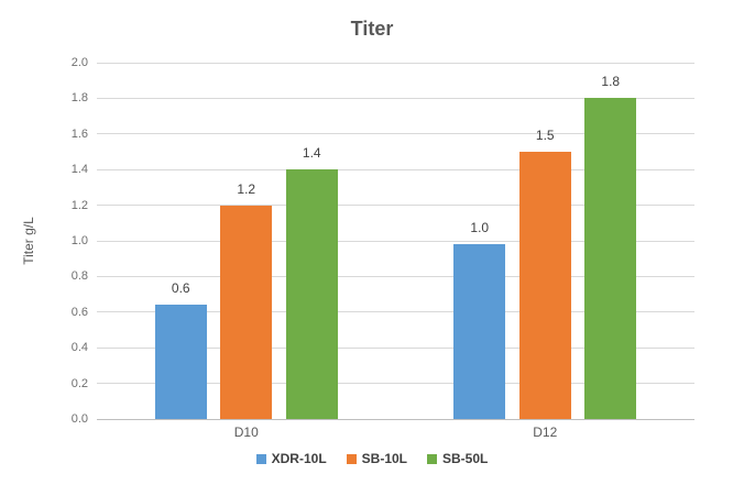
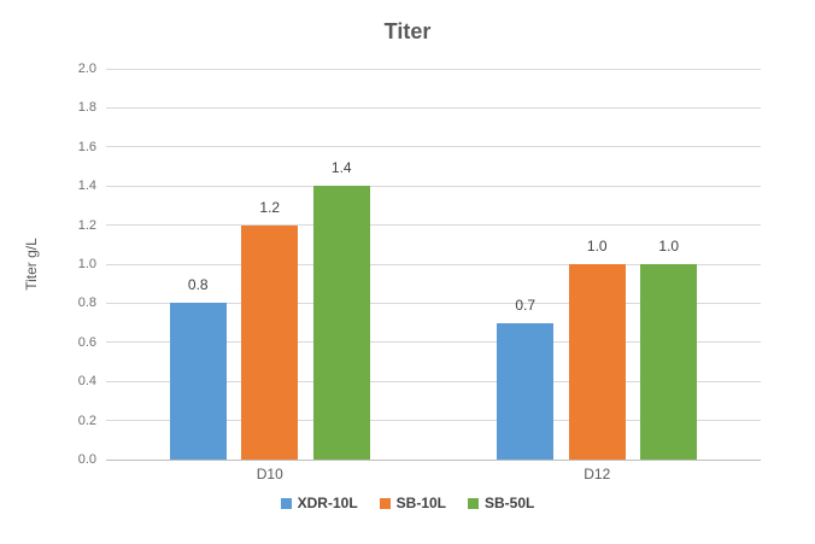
XDR-10L/D10: 0.6 -> 0.8
XDR-10L/D12: 1.0 -> 0.7
SB-10L/D12: 1.5 -> 1.0
SB-50L/D12: 1.8 -> 1.0
